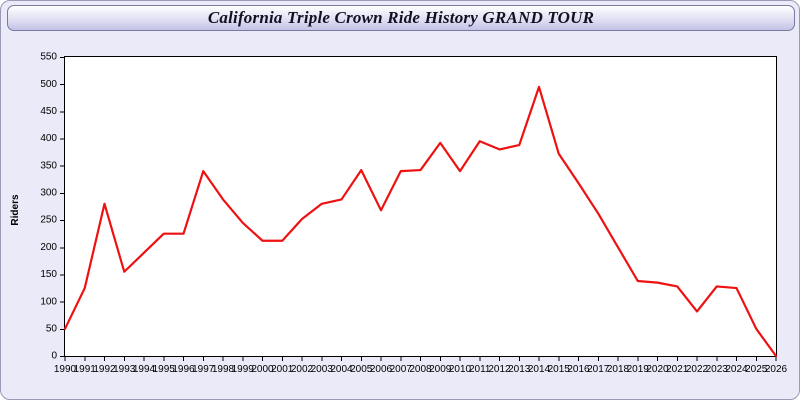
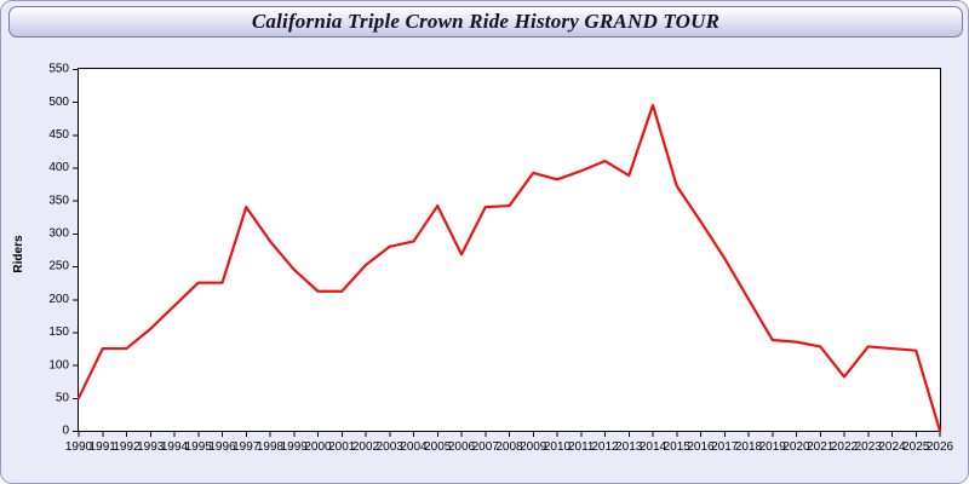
1992: 280 -> 120
2010: 340 -> 380
2012: 380 -> 410
2025: 50 -> 120
